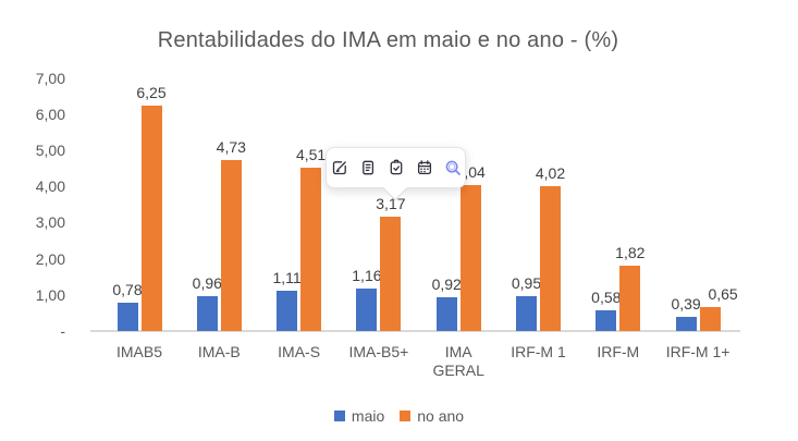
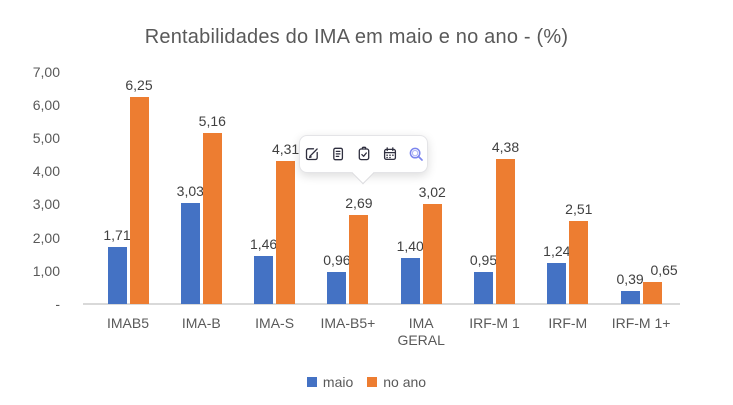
maio/IMAB5: 0,78 -> 1,71
maio/IMA-B: 0,96 -> 3,03
no ano/IMA-B: 4,73 -> 5,16
maio/IMA-S: 1,11 -> 1,46
no ano/IMA-S: 4,51 -> 4,31
maio/IMA-B5+: 1,16 -> 0,96
no ano/IMA-B5+: 3,17 -> 2,69
maio/IMA GERAL: 0,92 -> 1,40
no ano/IMA GERAL: 4,04 -> 3,02
no ano/IRF-M 1: 4,02 -> 4,38
maio/IRF-M: 0,58 -> 1,24
no ano/IRF-M: 1,82 -> 2,51
